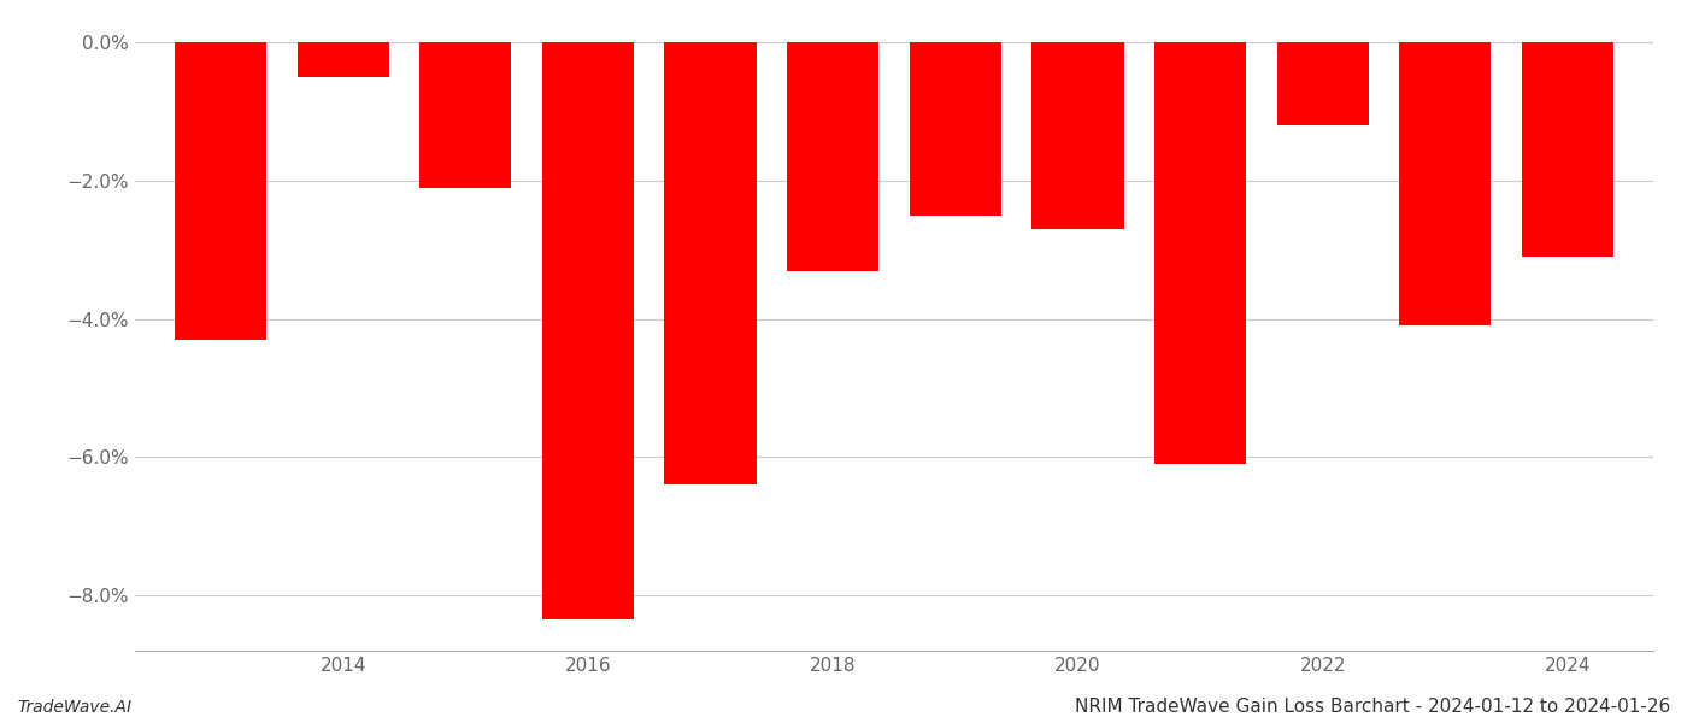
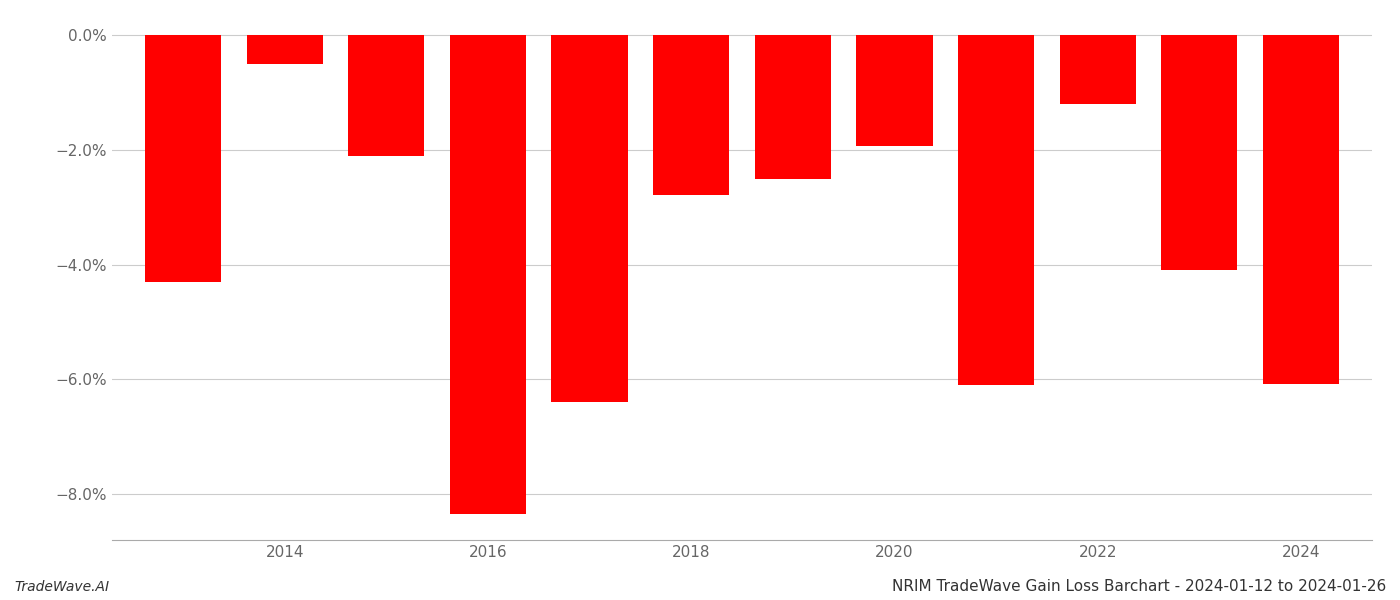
2018: -3.30% -> -2.78%
2020: -2.70% -> -1.94%
2024: -3.10% -> -6.08%
